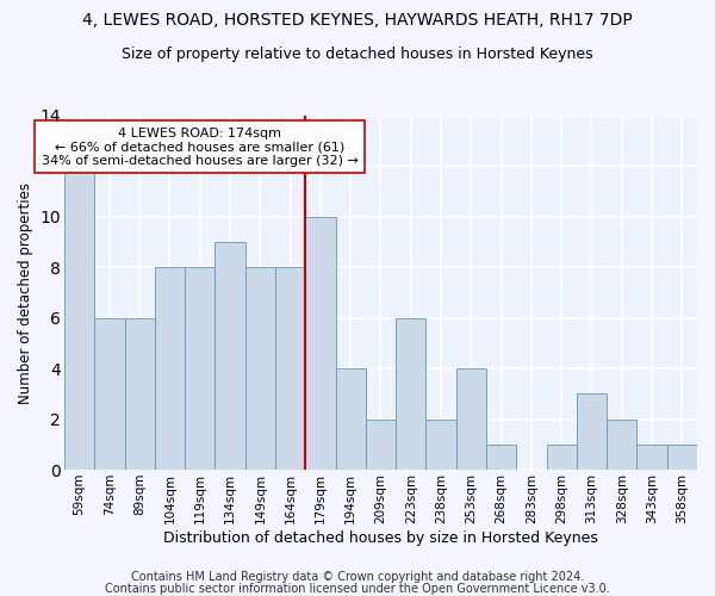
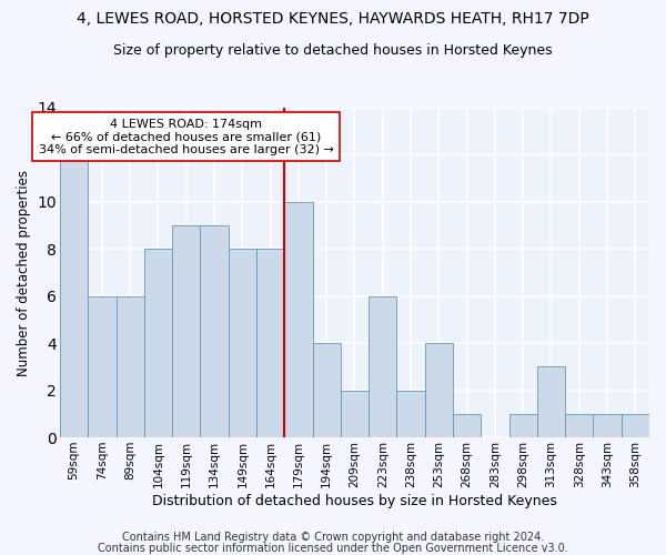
119sqm: 8 -> 9
328sqm: 2 -> 1
